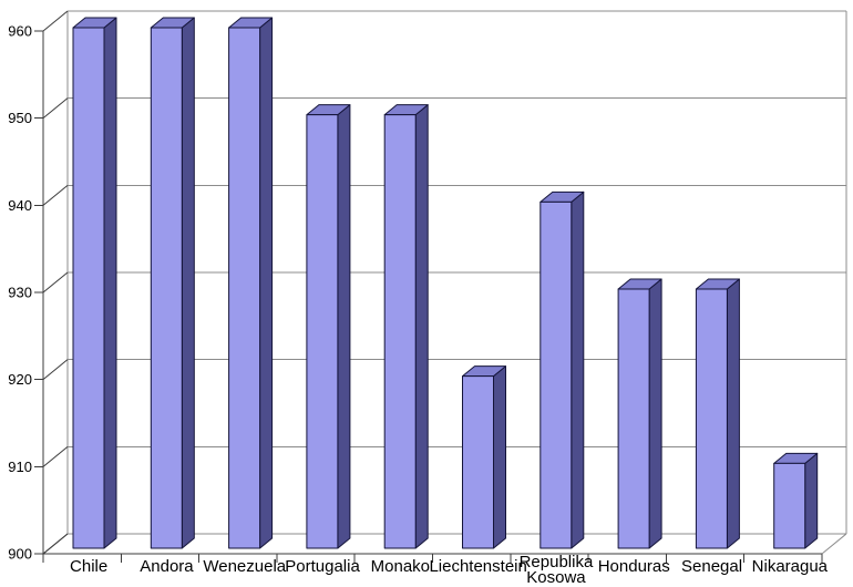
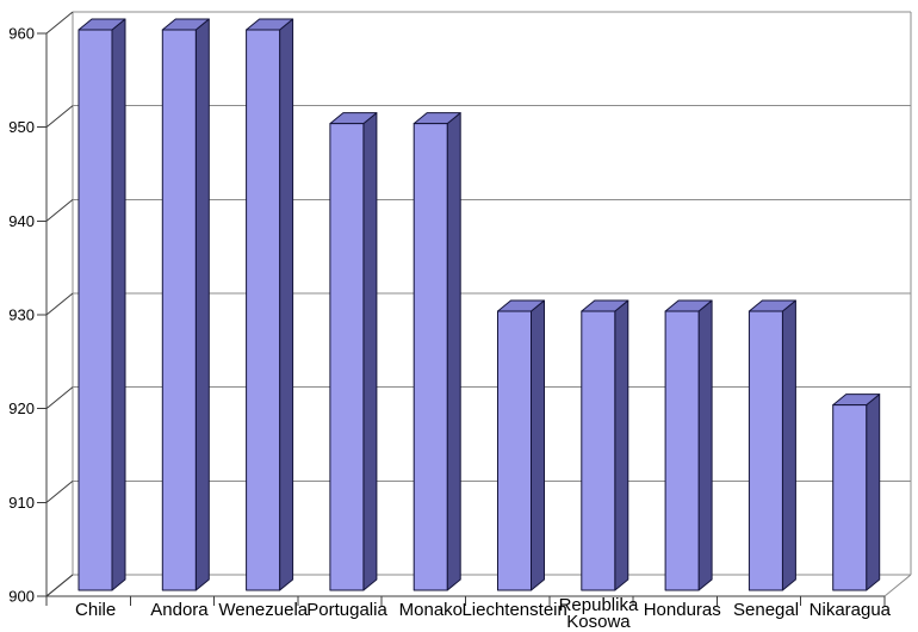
Liechtenstein: 920 -> 930
Republika Kosowa: 940 -> 930
Nikaragua: 910 -> 920
